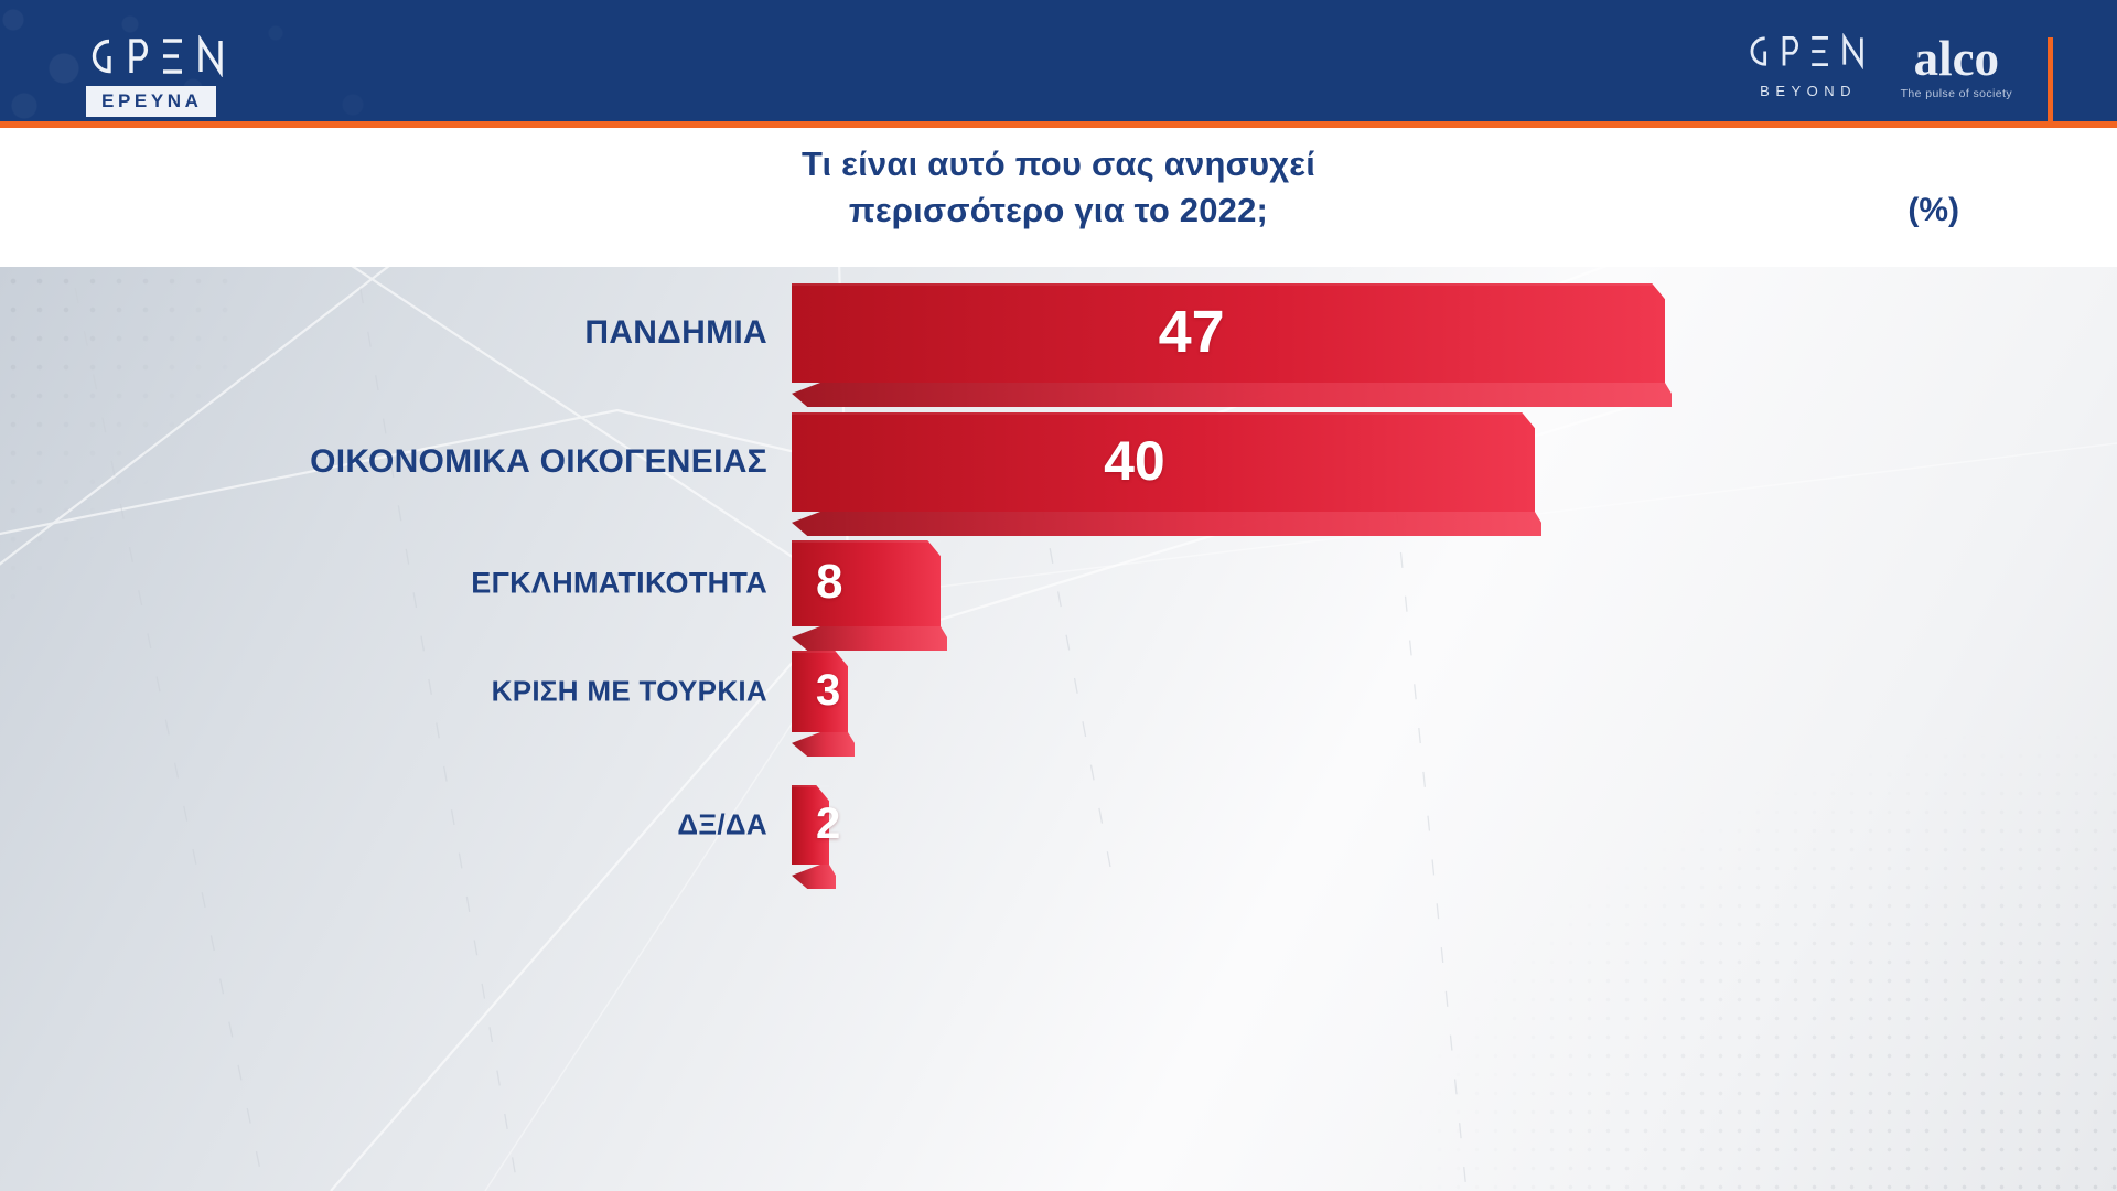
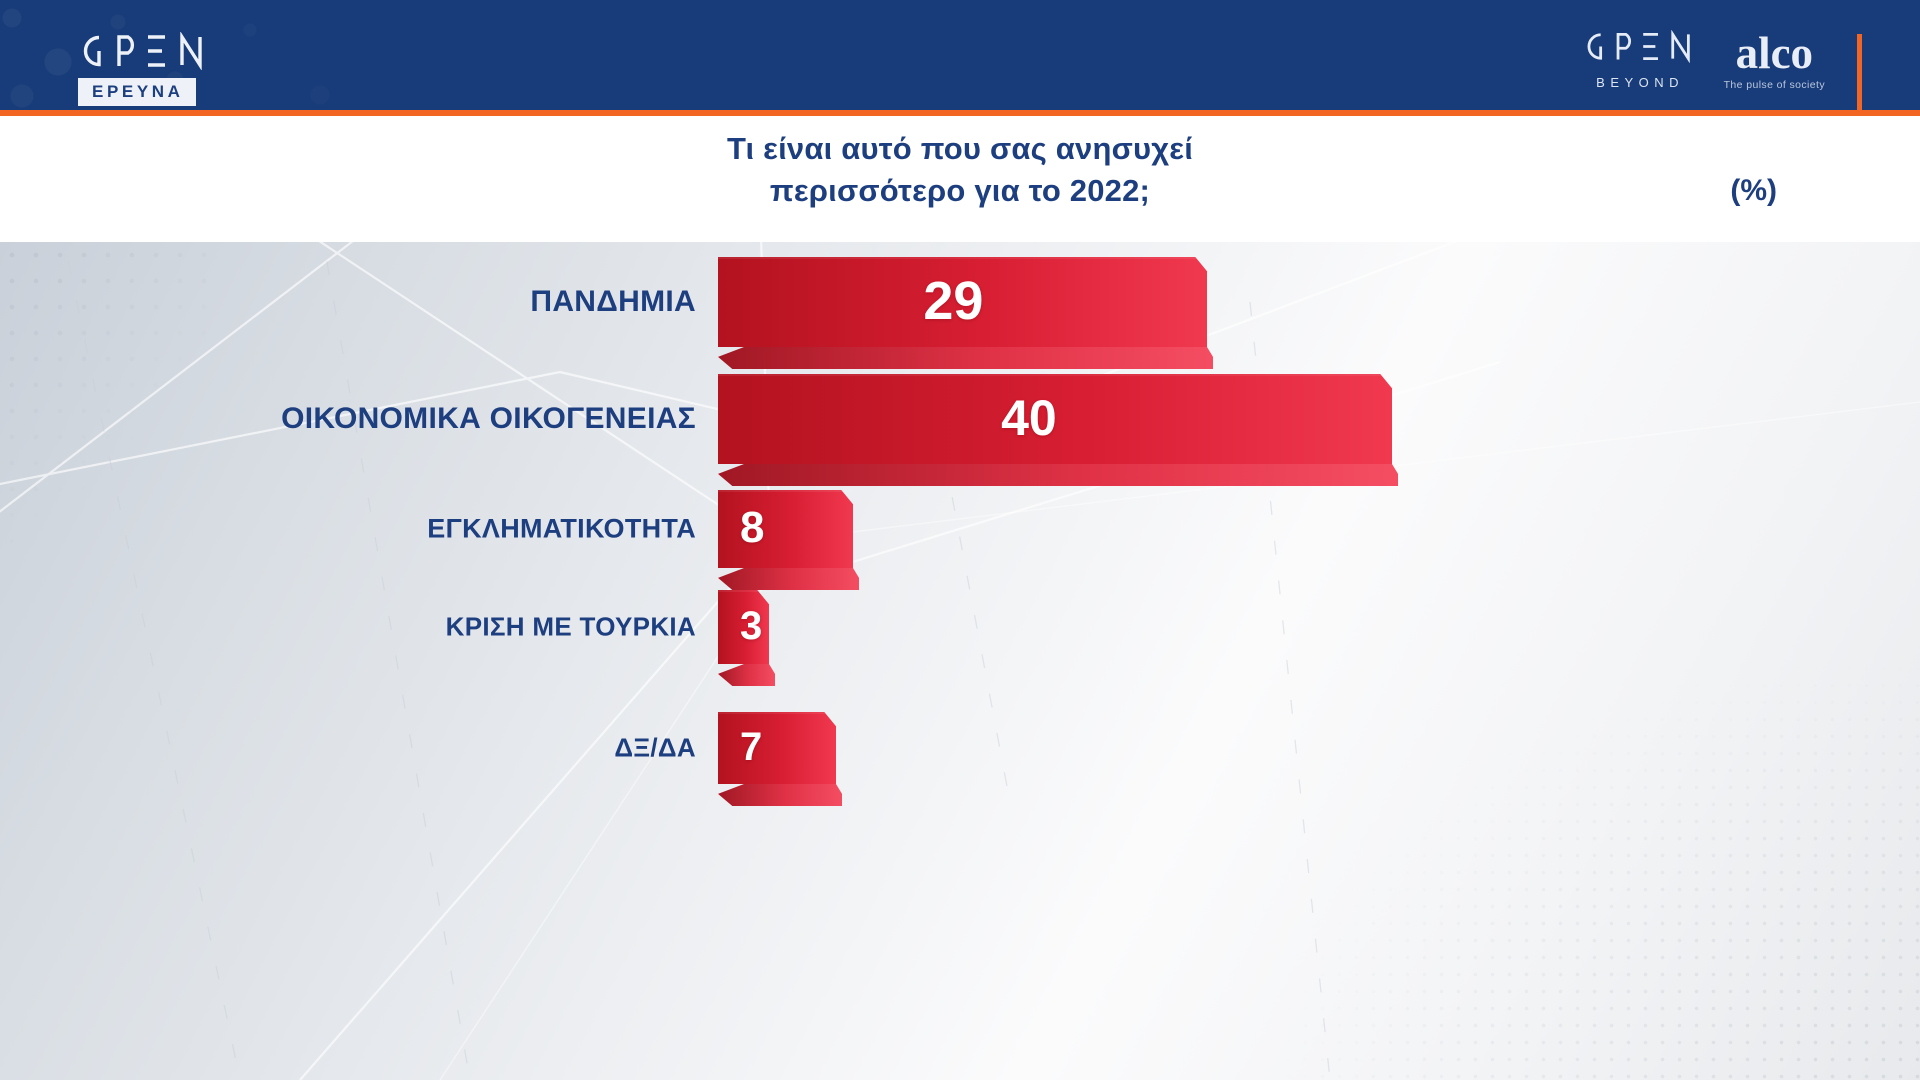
ΠΑΝΔΗΜΙΑ: 47 -> 29
ΔΞ/ΔΑ: 2 -> 7
